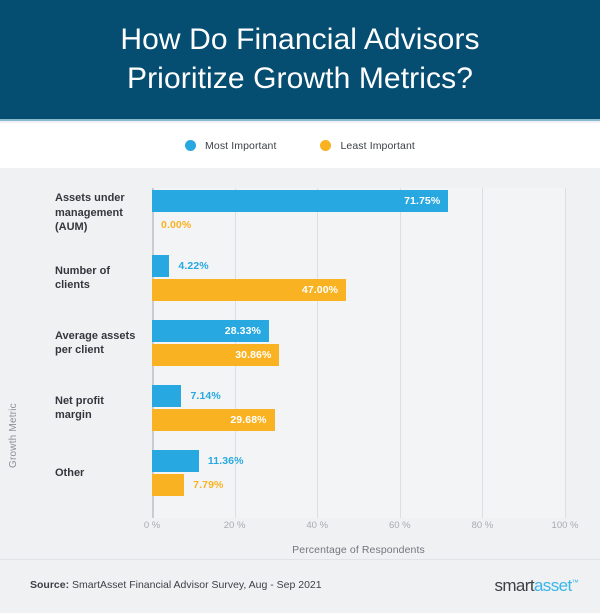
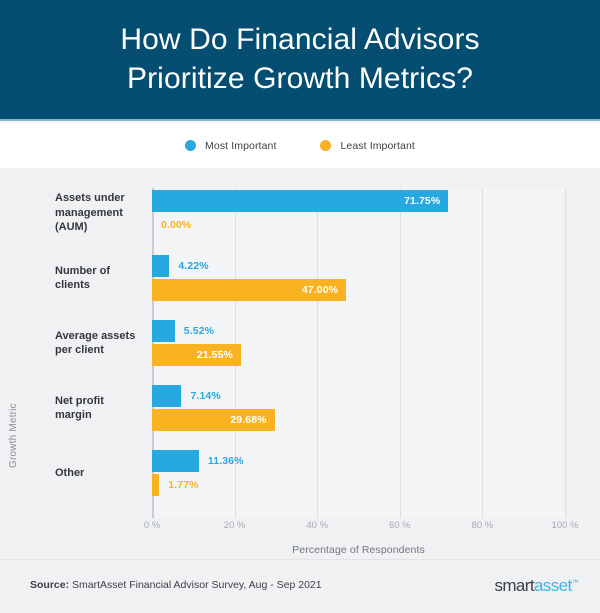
Most Important/Average assets per client: 28.33% -> 5.52%
Least Important/Average assets per client: 30.86% -> 21.55%
Least Important/Other: 7.79% -> 1.77%
